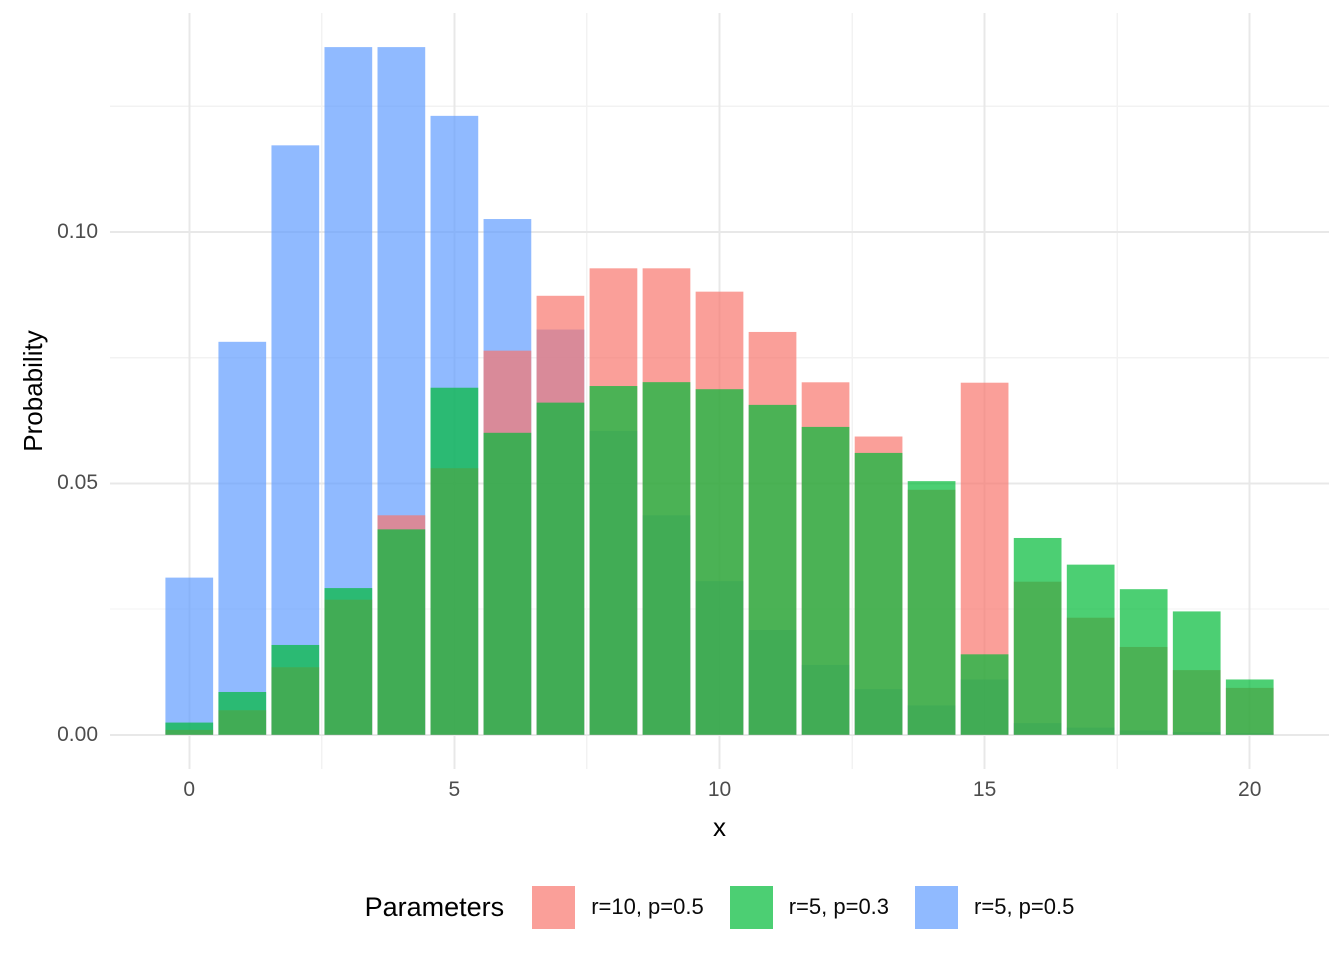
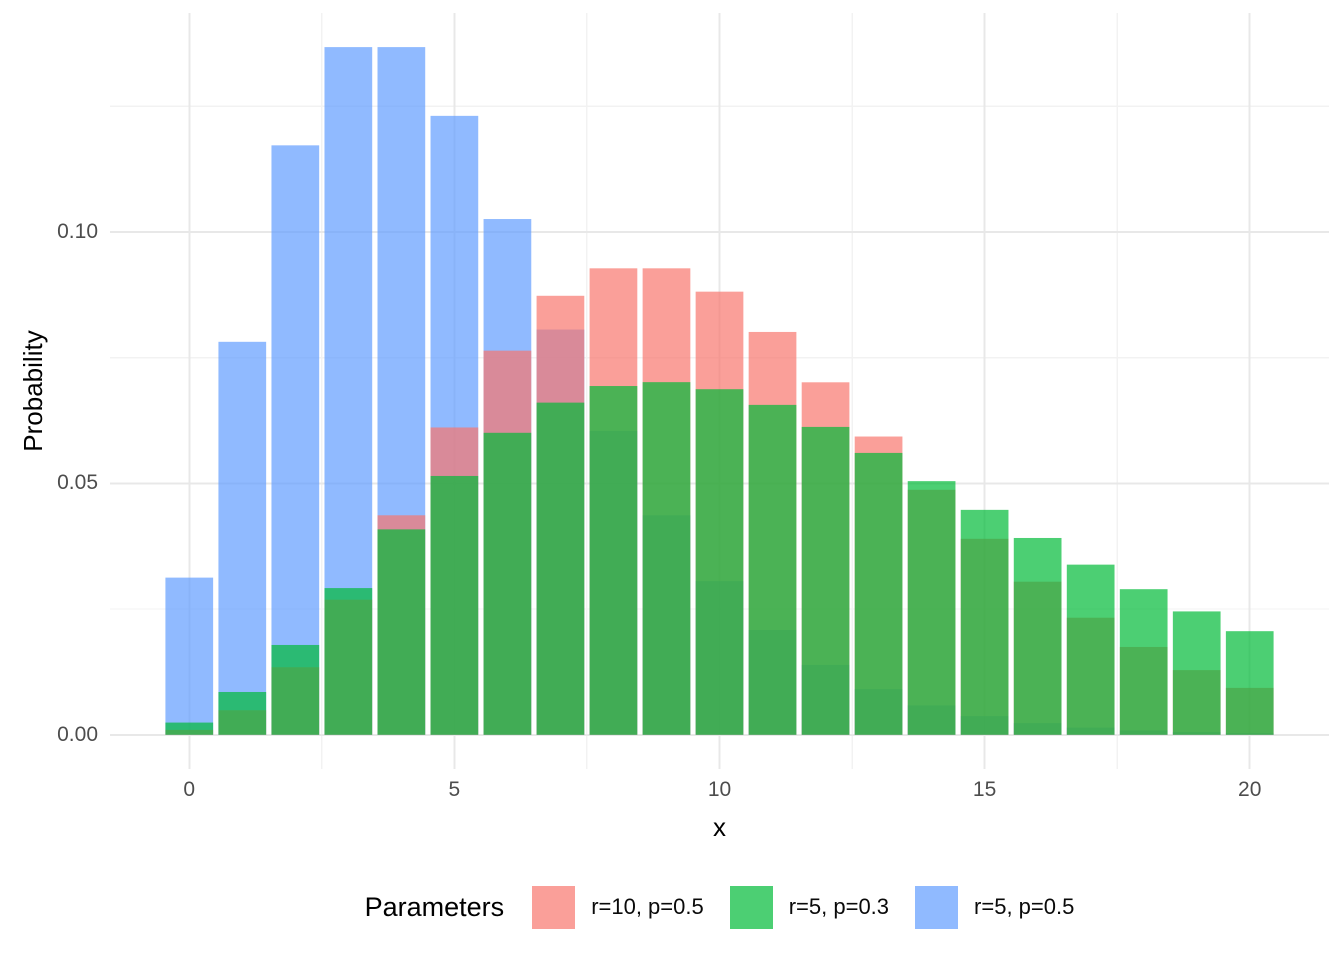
r=10, p=0.5/5: 0.053 -> 0.061
r=5, p=0.3/5: 0.069 -> 0.051
r=10, p=0.5/15: 0.070 -> 0.039
r=5, p=0.3/15: 0.016 -> 0.045
r=5, p=0.5/15: 0.011 -> 0.004
r=5, p=0.3/20: 0.011 -> 0.021
